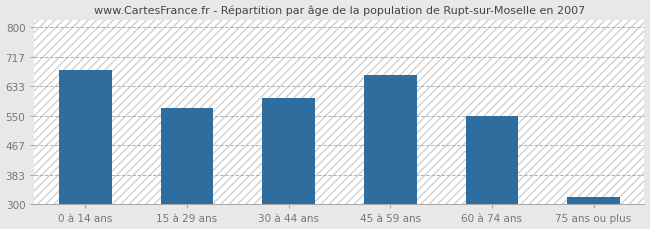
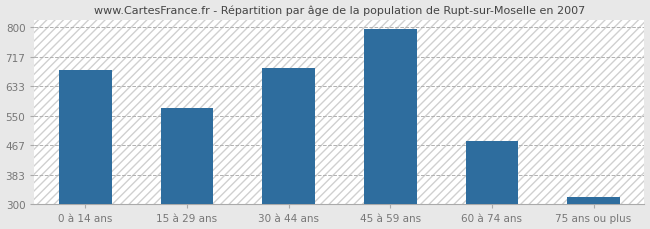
30 à 44 ans: 600 -> 684
45 à 59 ans: 665 -> 795
60 à 74 ans: 550 -> 480
